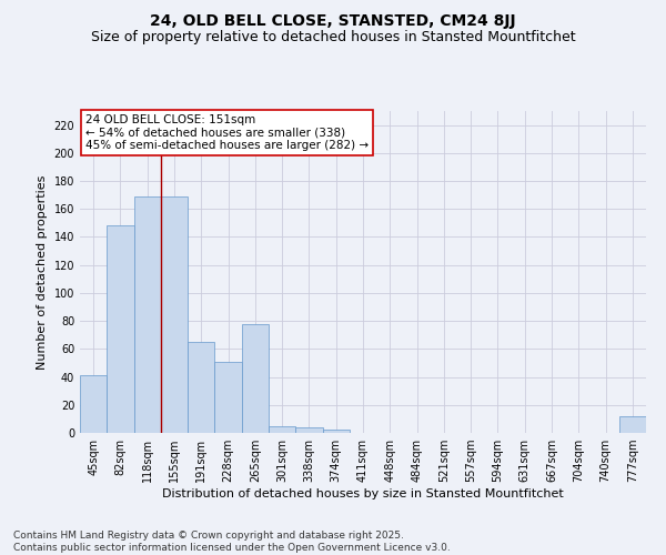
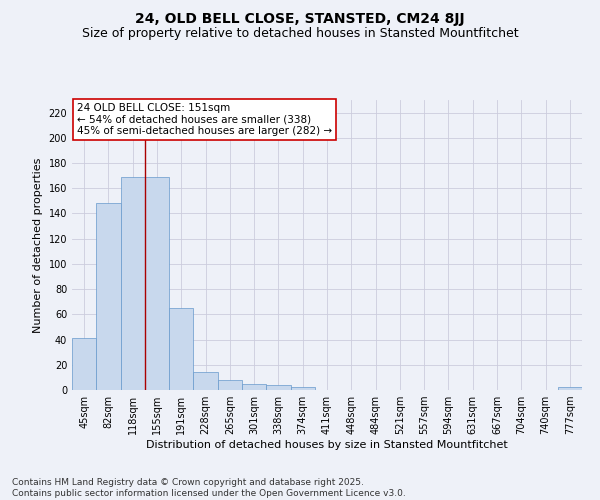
228sqm: 51 -> 14
265sqm: 78 -> 8
777sqm: 12 -> 2
